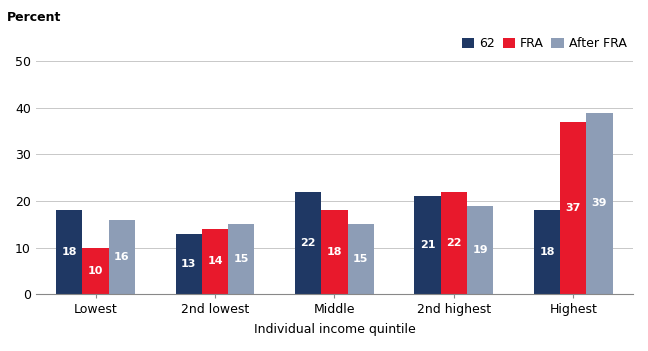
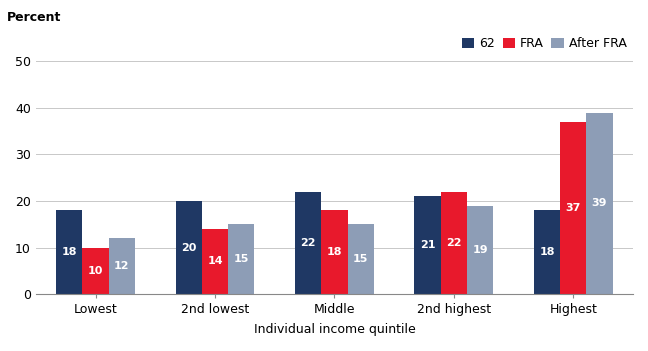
After FRA/Lowest: 16 -> 12
62/2nd lowest: 13 -> 20
